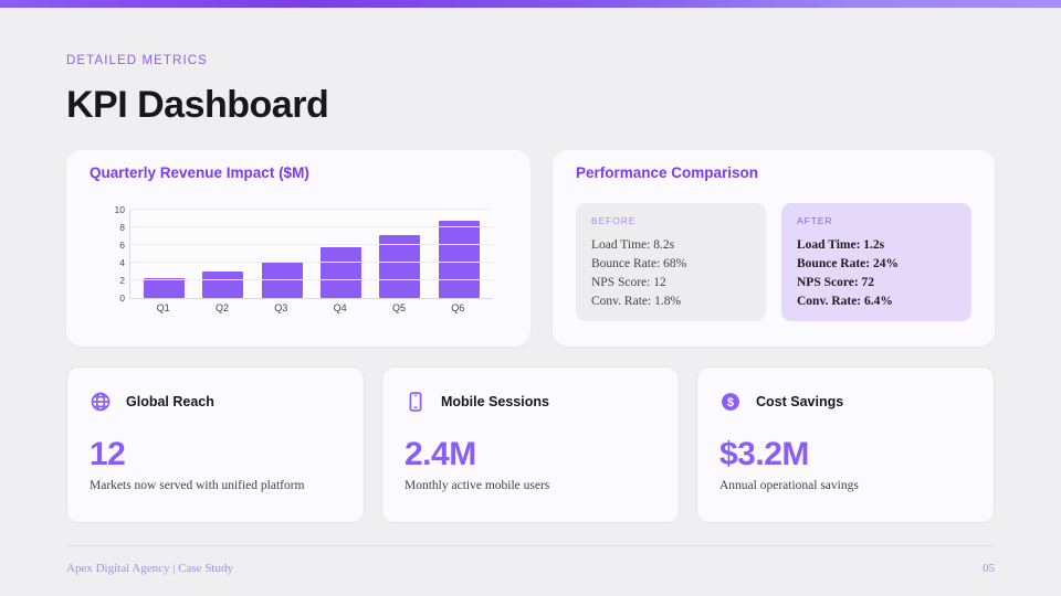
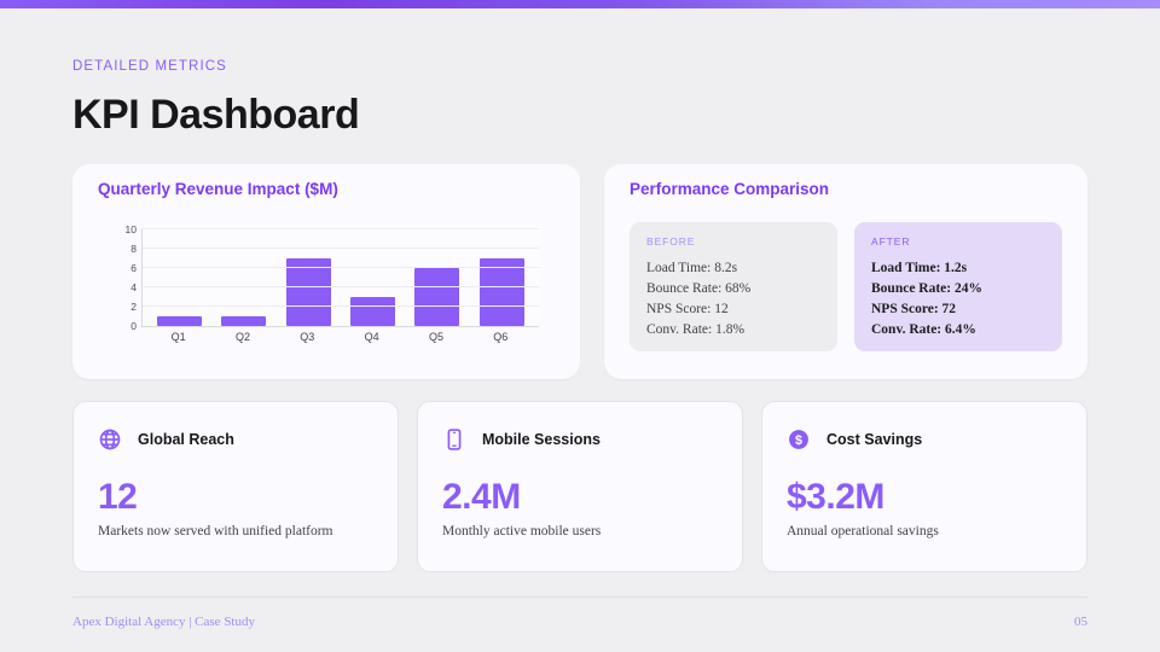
Q1: 2 -> 1
Q2: 3 -> 1
Q3: 4 -> 7
Q4: 6 -> 3
Q5: 7 -> 6
Q6: 9 -> 7
